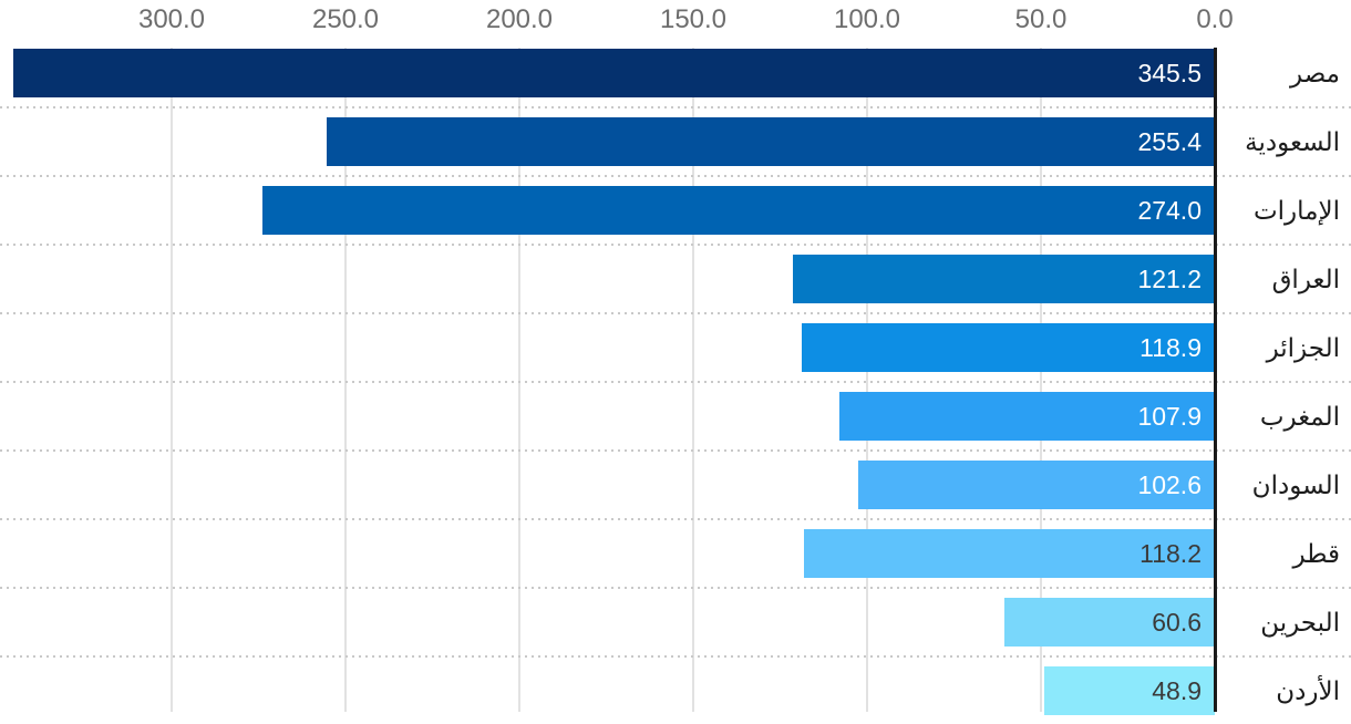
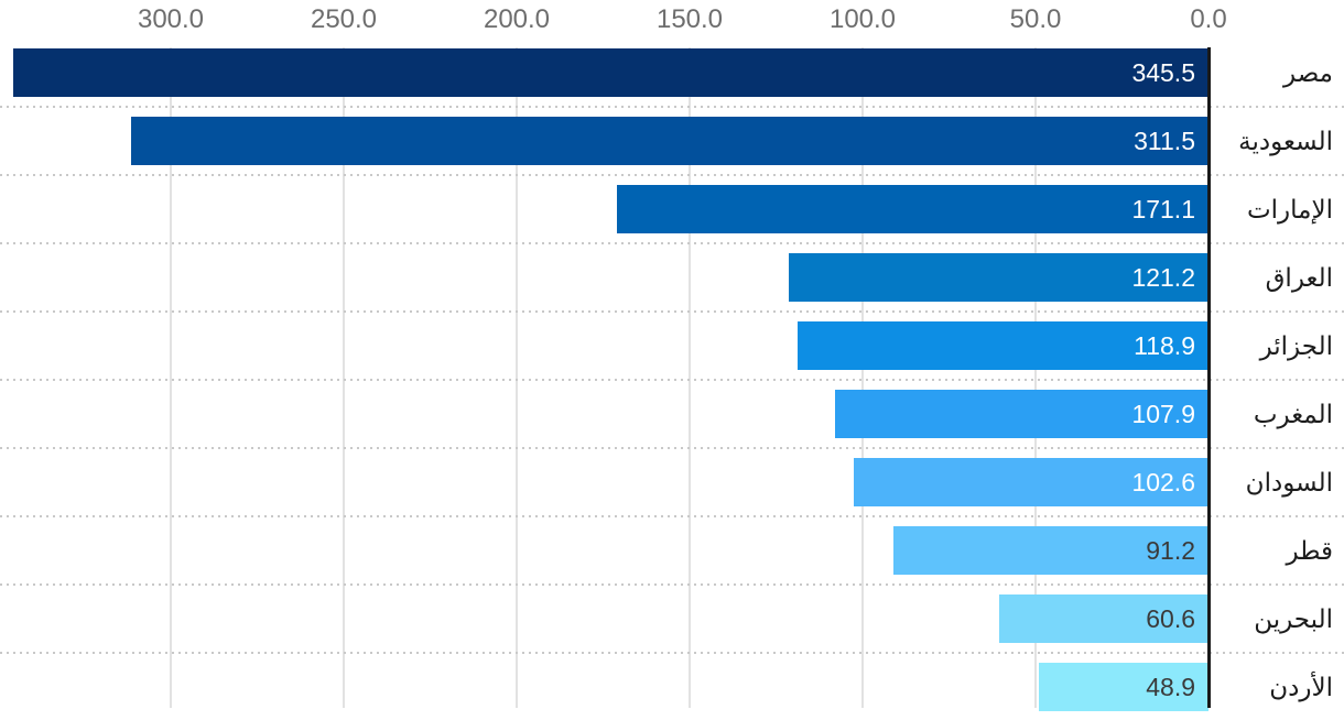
السعودية: 255.4 -> 311.5
الإمارات: 274.0 -> 171.1
قطر: 118.2 -> 91.2
